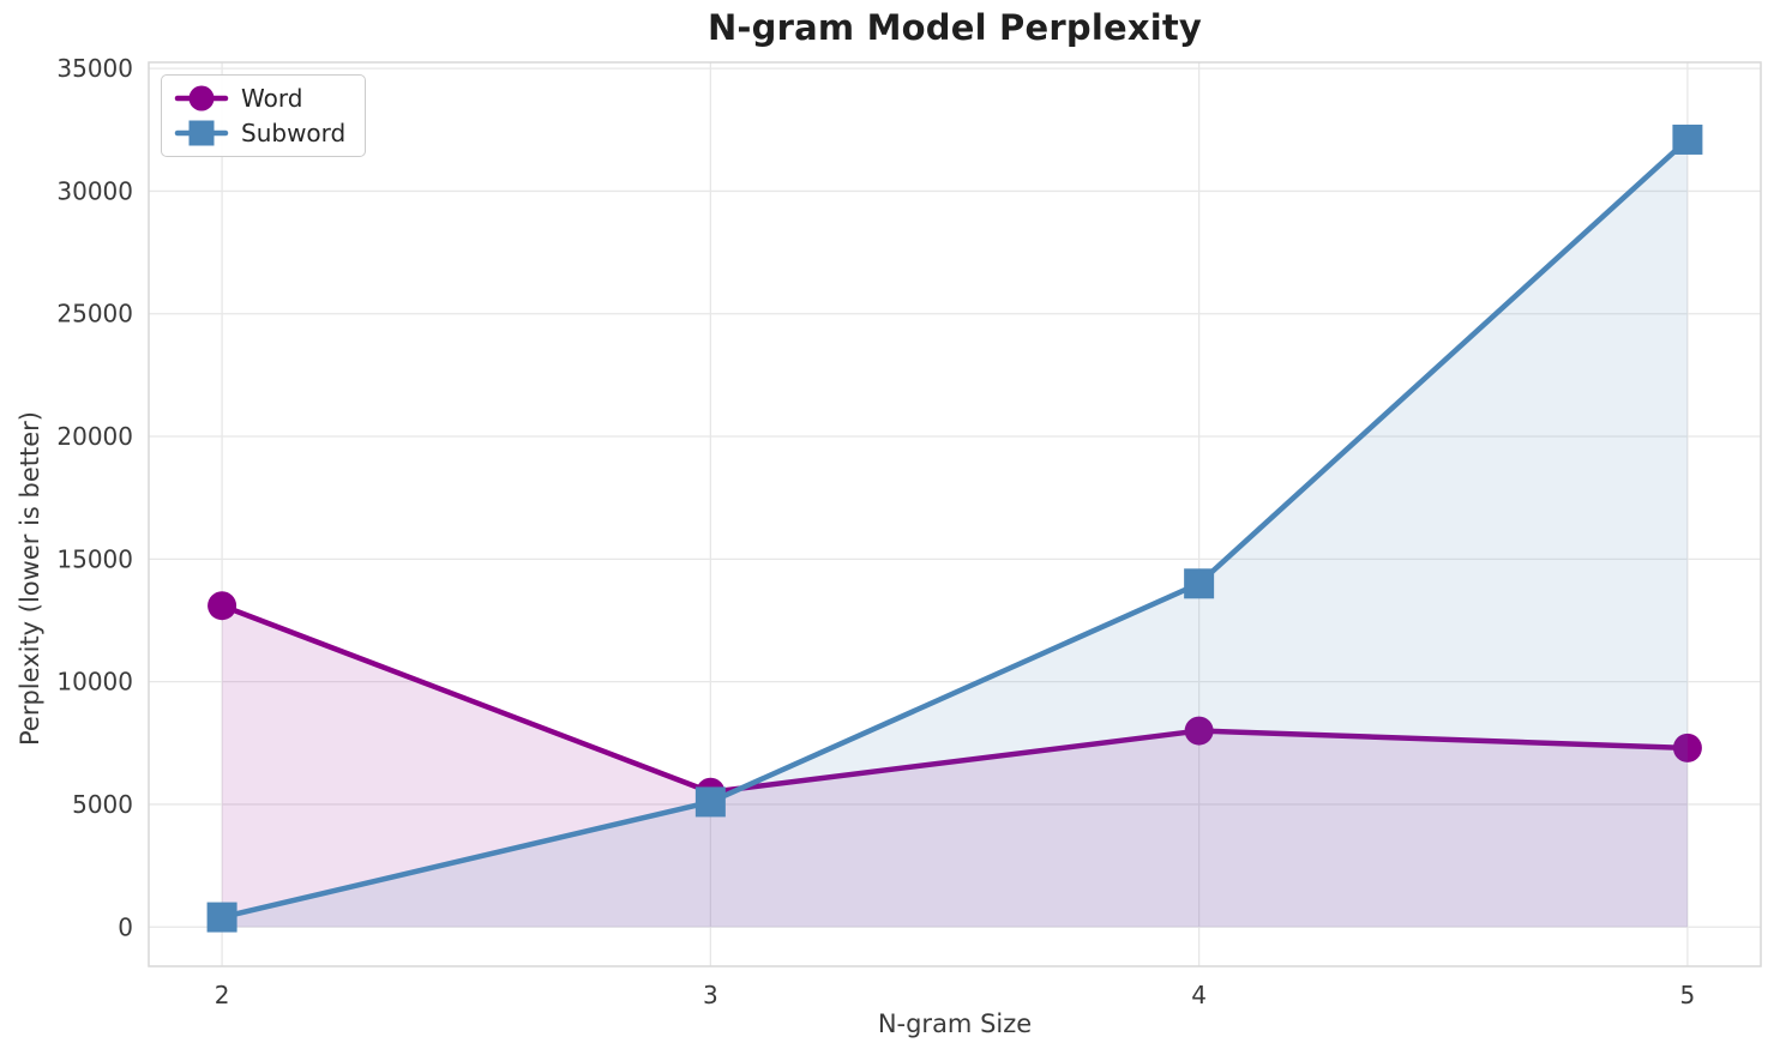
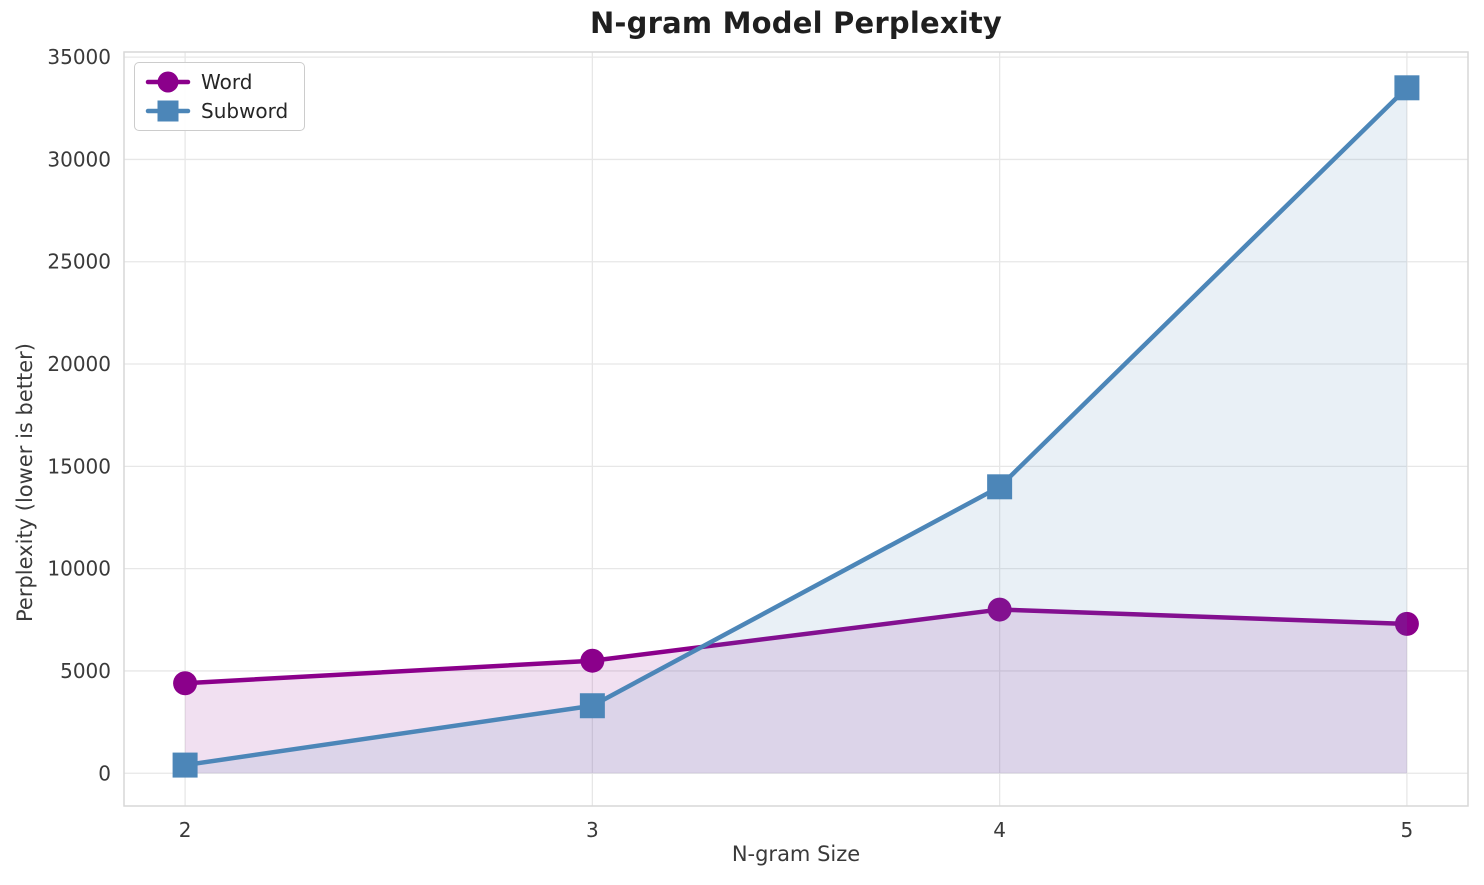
Word/2: 13100 -> 4400
Subword/3: 5100 -> 3300
Subword/5: 32100 -> 33500
